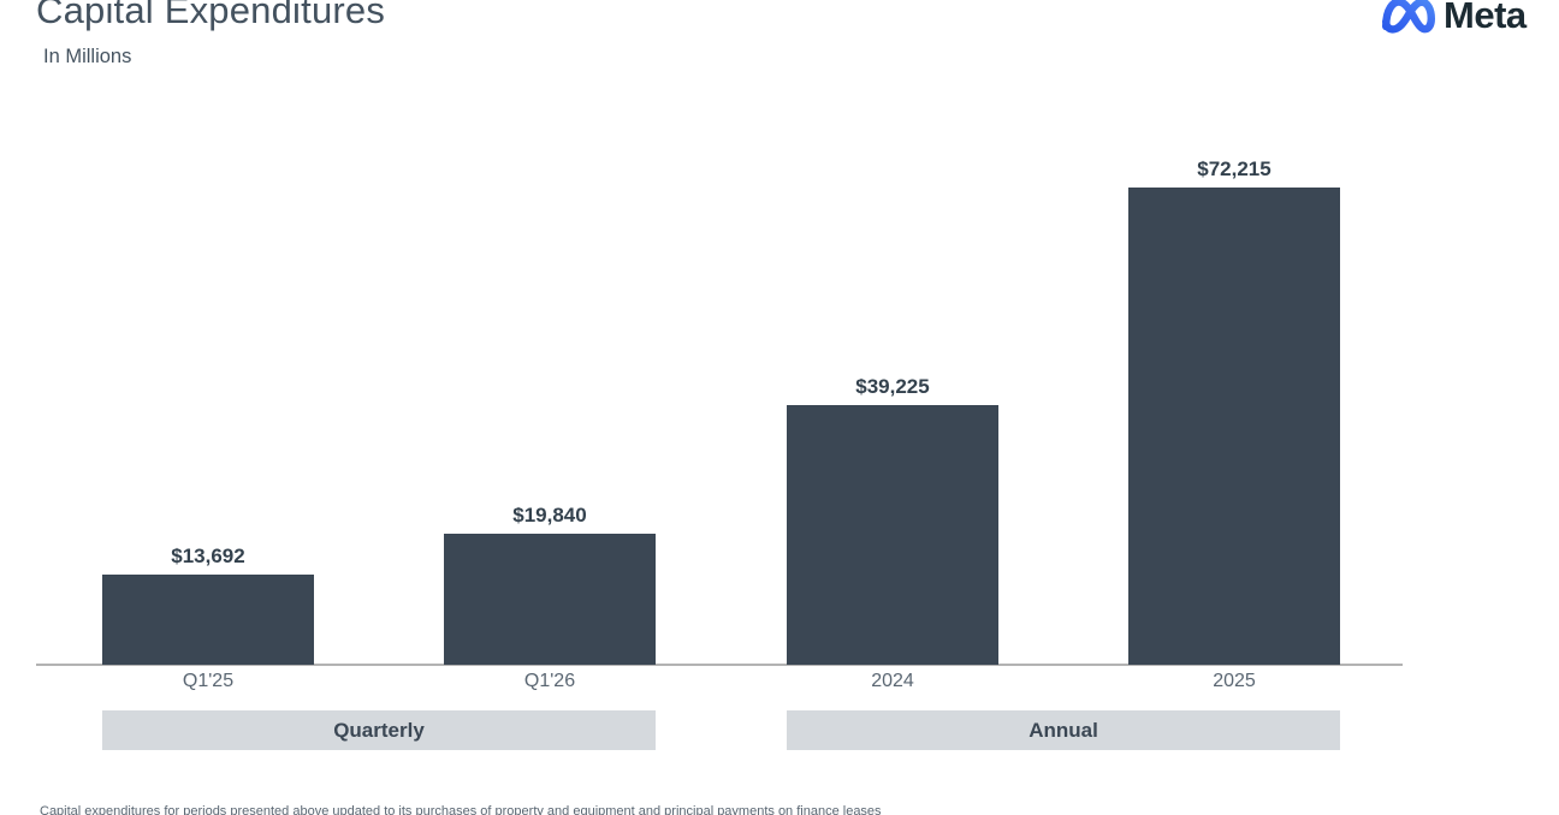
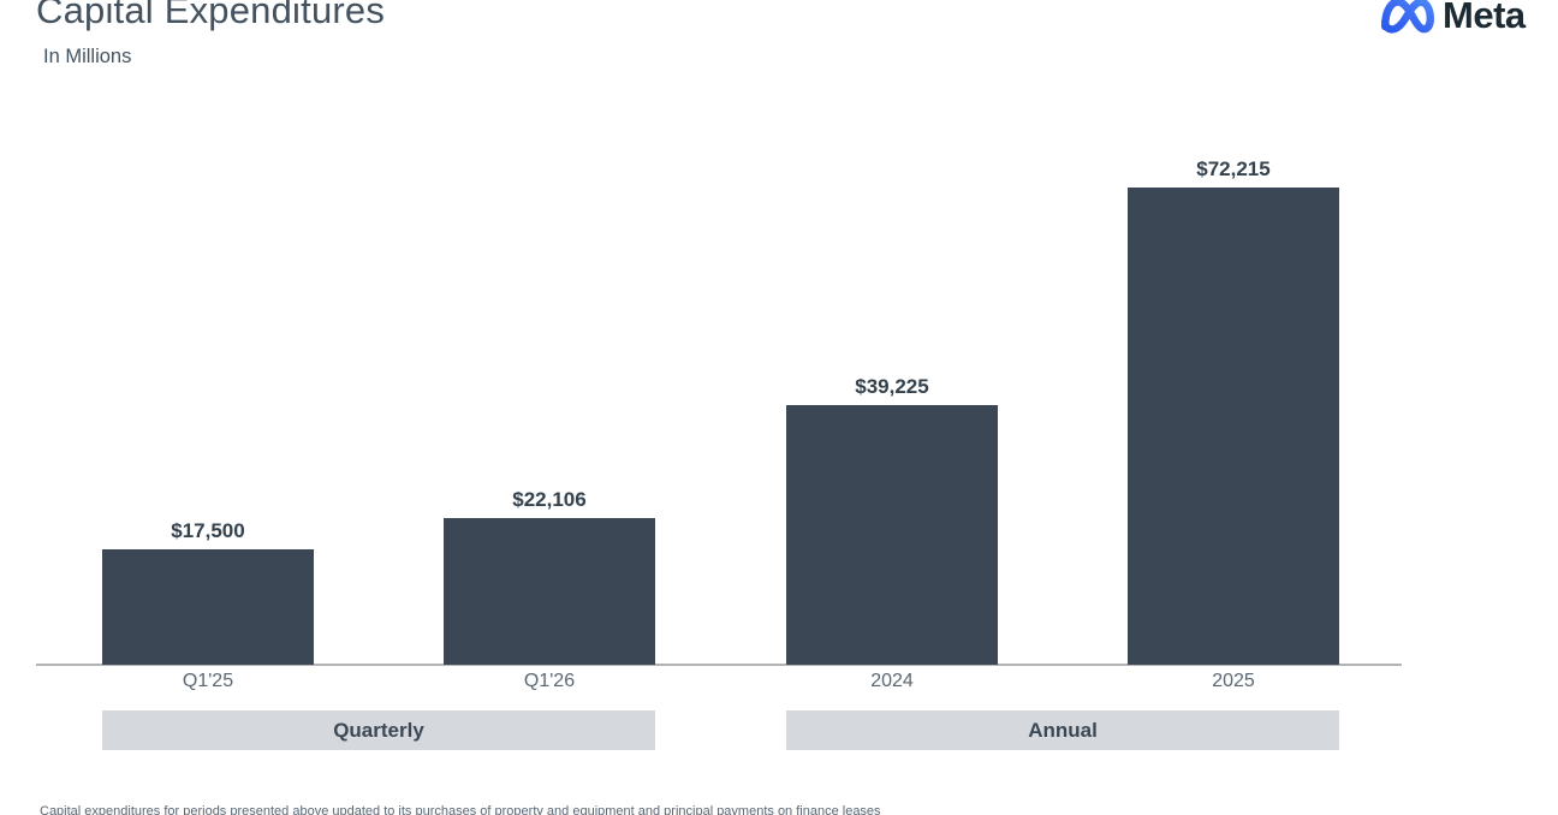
Q1'25: $13,692 -> $17,500
Q1'26: $19,840 -> $22,106
